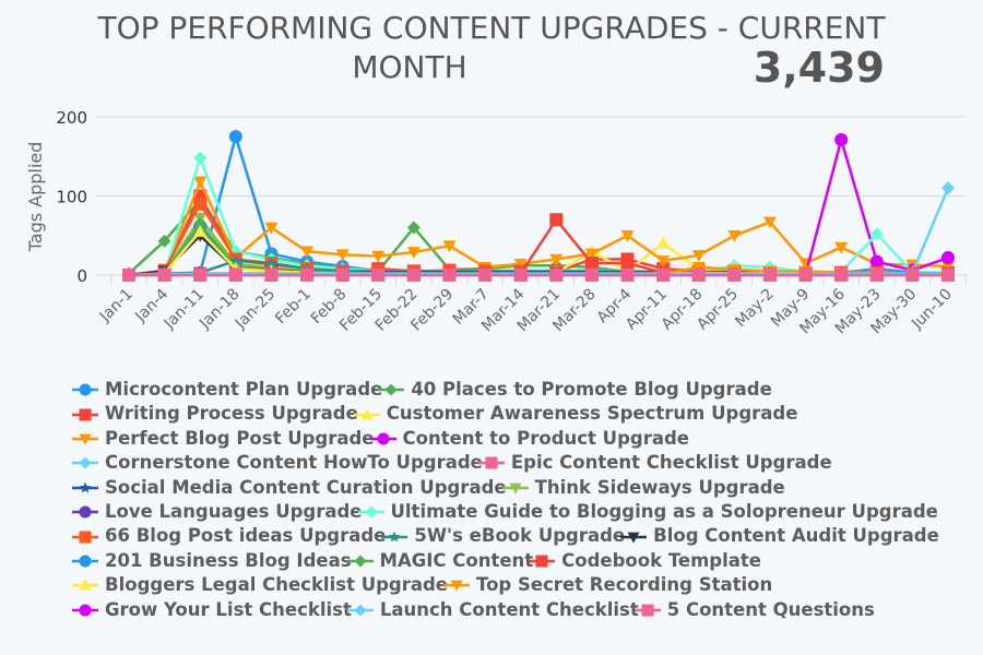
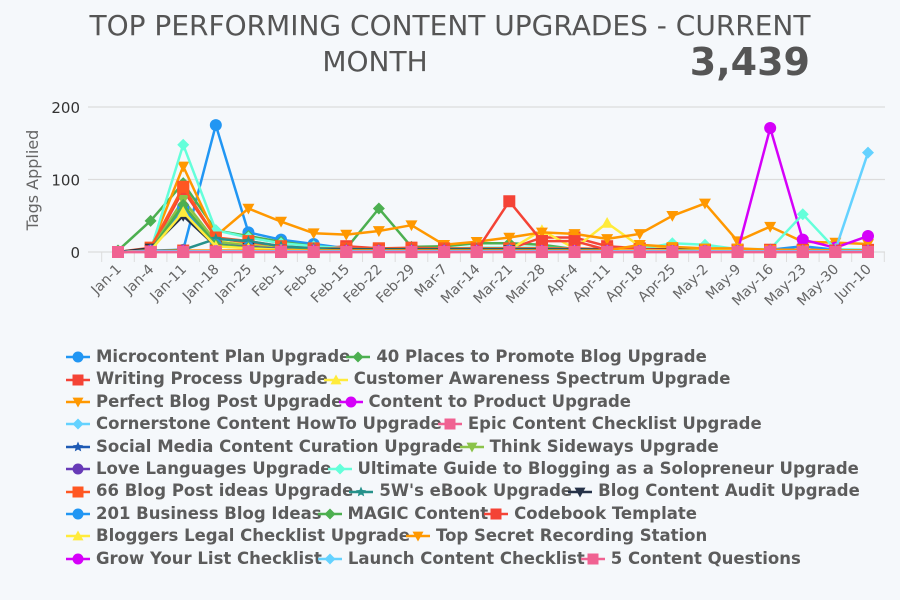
Writing Process Upgrade/Jan-11: 100 -> 80
Perfect Blog Post Upgrade/Feb-1: 30 -> 40
Perfect Blog Post Upgrade/Apr-4: 50 -> 20
Cornerstone Content HowTo Upgrade/Jun-10: 110 -> 140
